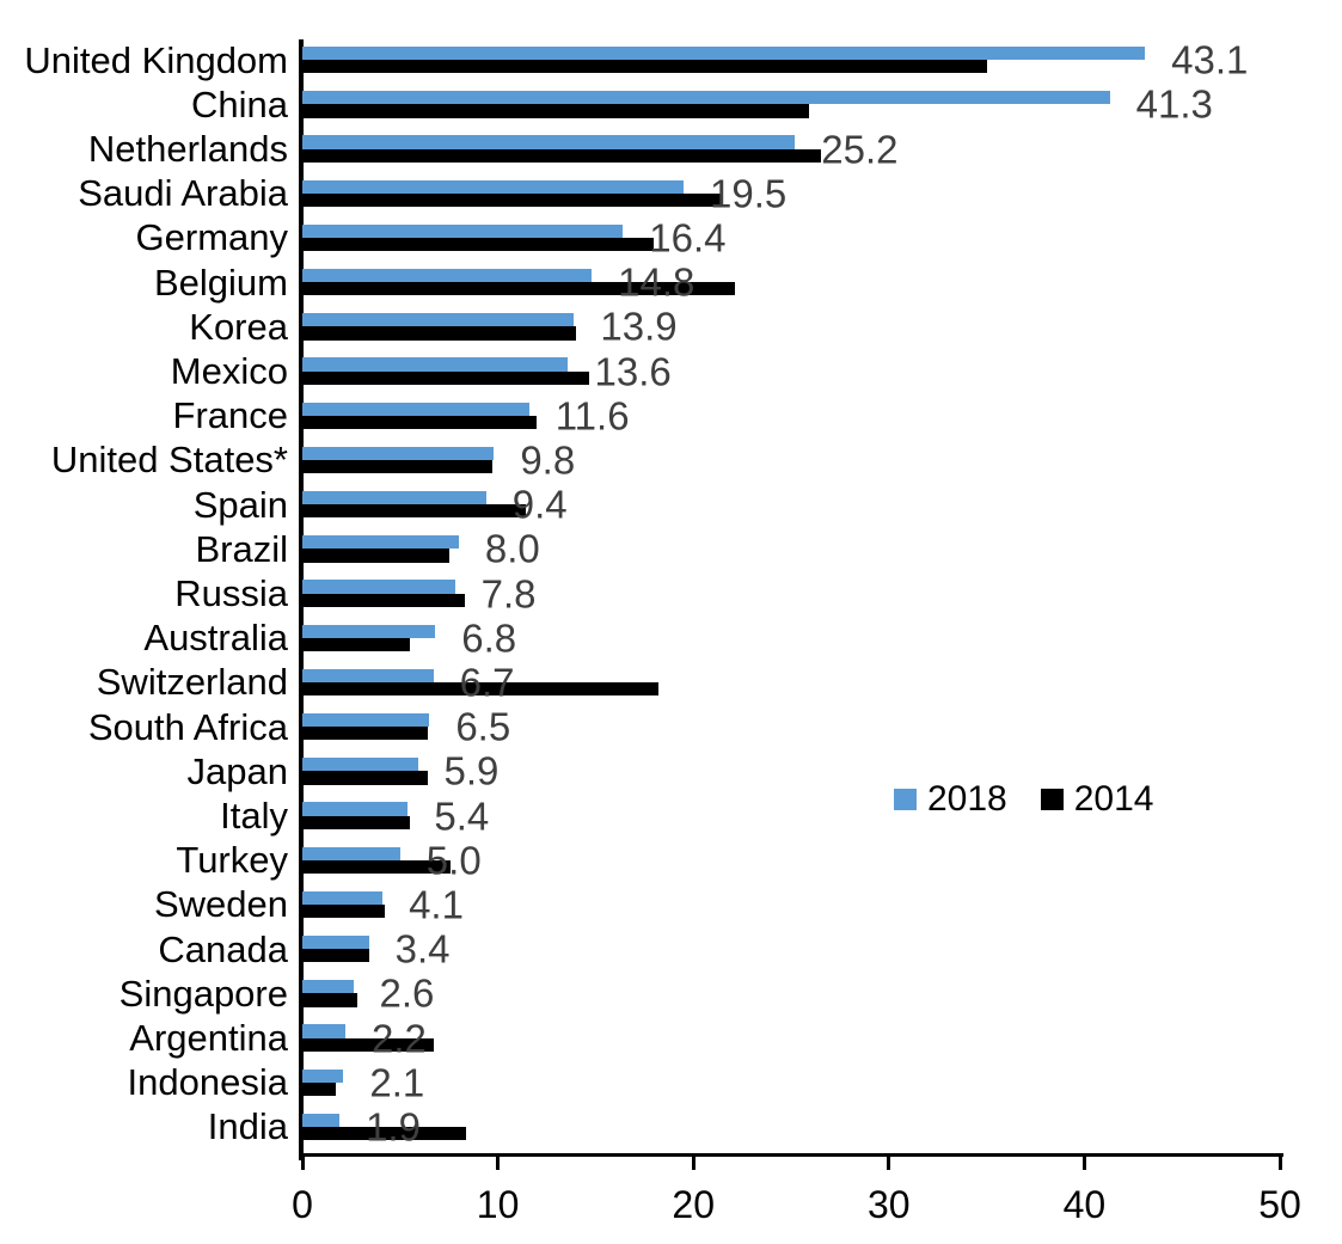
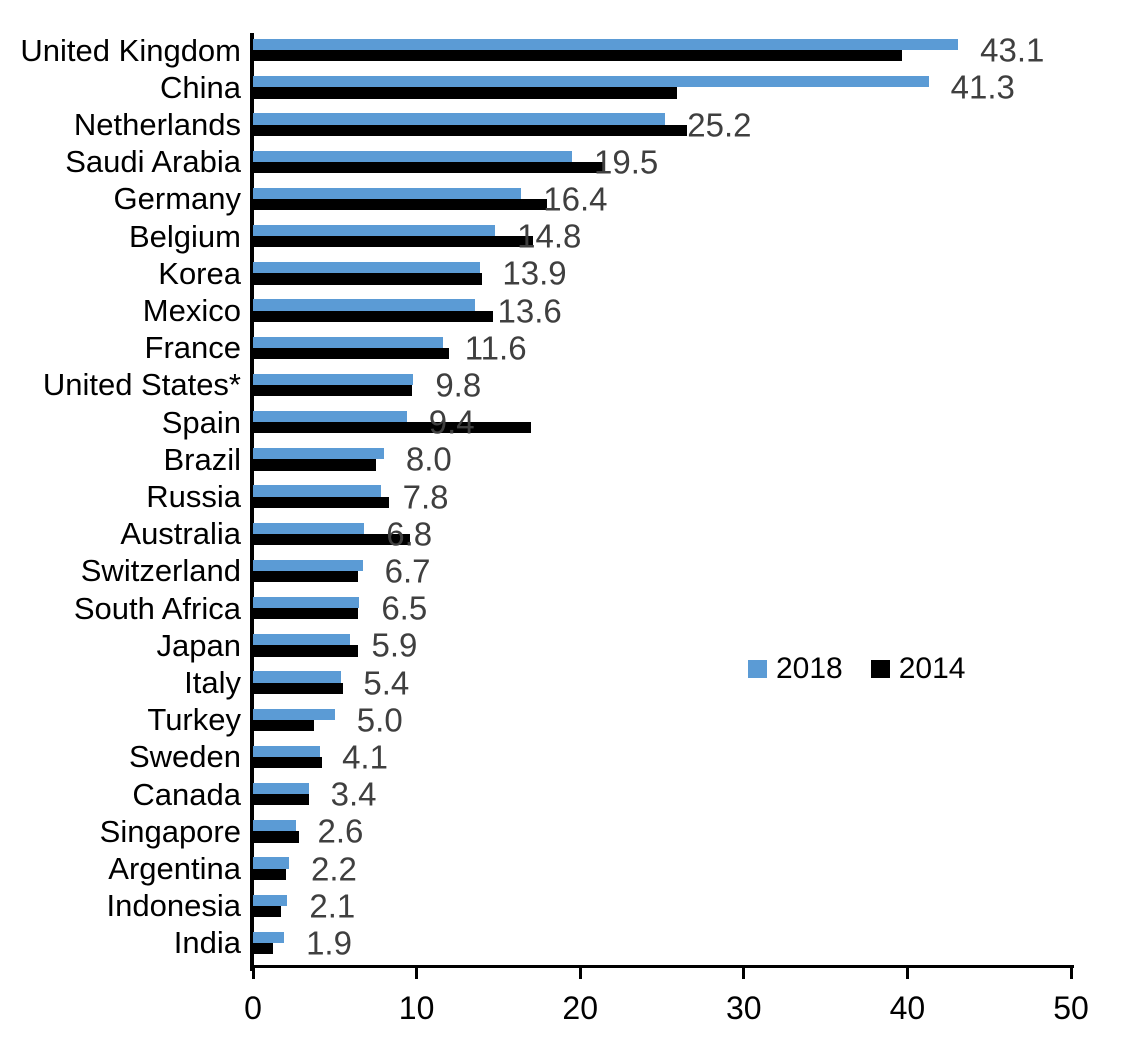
2014/United Kingdom: 35.0 -> 39.7
2014/Belgium: 22.1 -> 17.1
2014/Spain: 11.4 -> 17.0
2014/Australia: 5.5 -> 9.6
2014/Switzerland: 18.2 -> 6.4
2014/Turkey: 7.6 -> 3.7
2014/Argentina: 6.7 -> 2.0
2014/India: 8.4 -> 1.2
